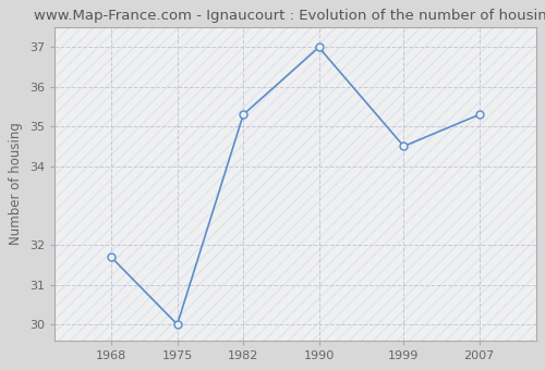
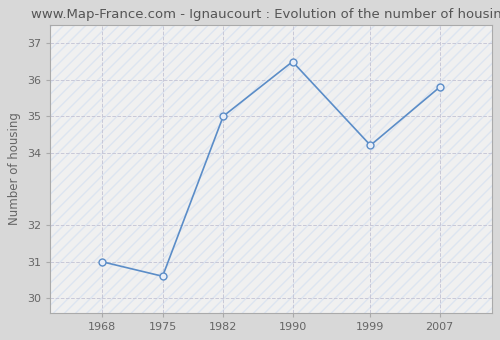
1968: 31.7 -> 31.0
1975: 30.0 -> 30.6
1982: 35.3 -> 35.0
1990: 37.0 -> 36.5
1999: 34.5 -> 34.2
2007: 35.3 -> 35.8
